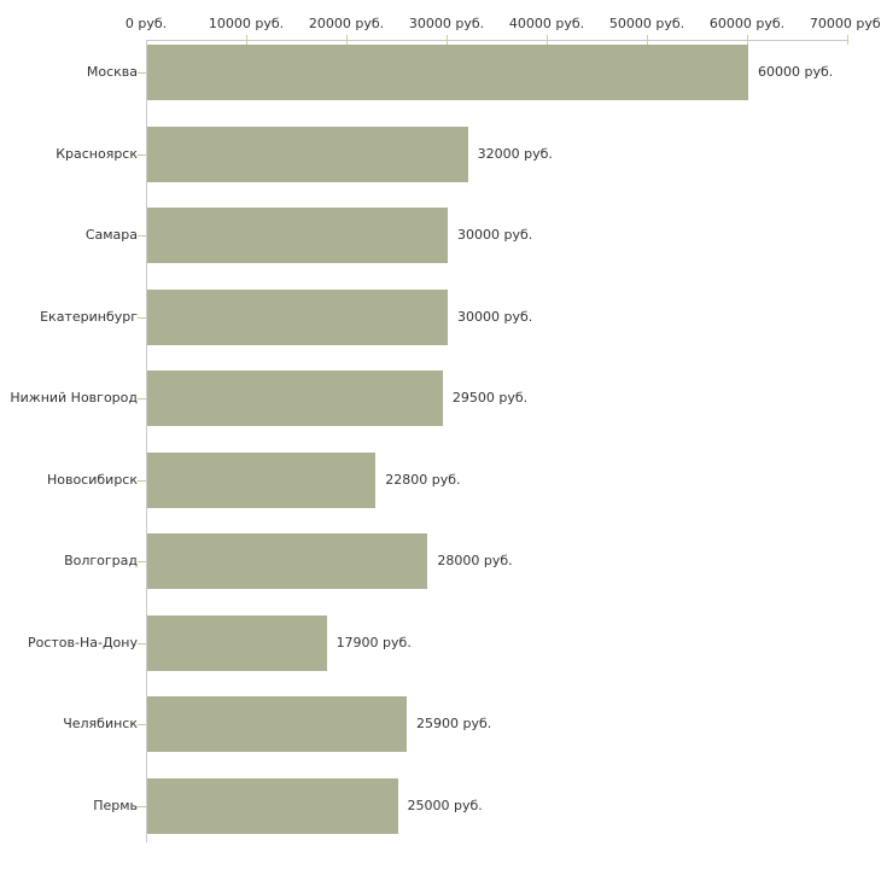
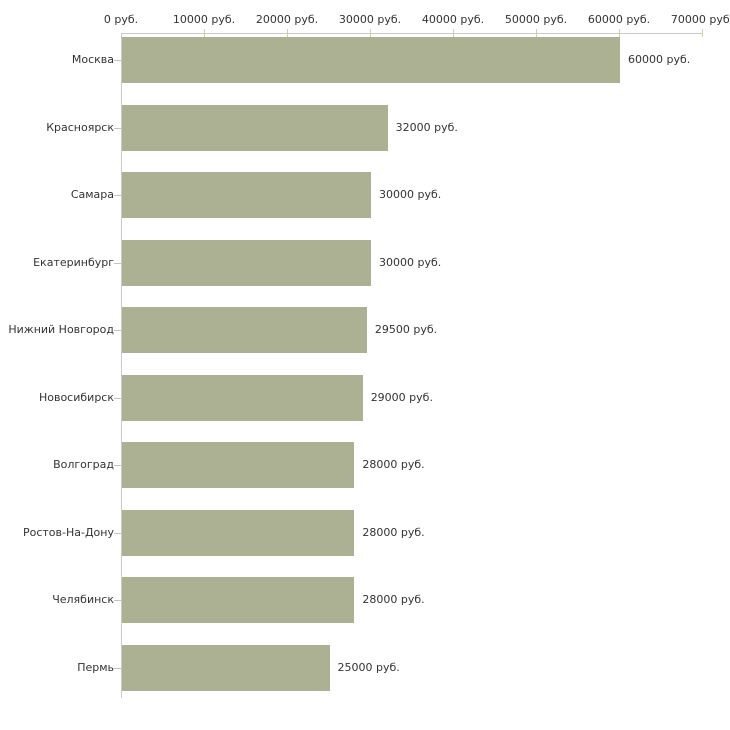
Новосибирск: 22800 -> 29000
Ростов-На-Дону: 17900 -> 28000
Челябинск: 25900 -> 28000
